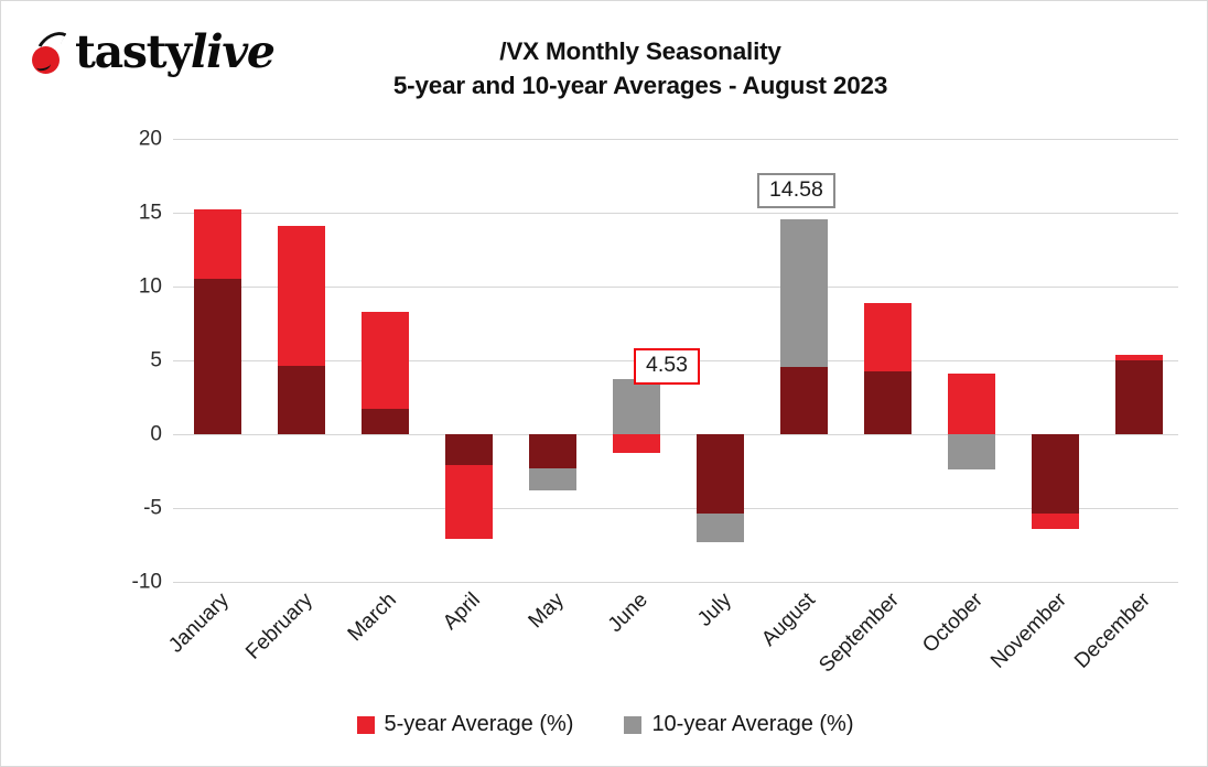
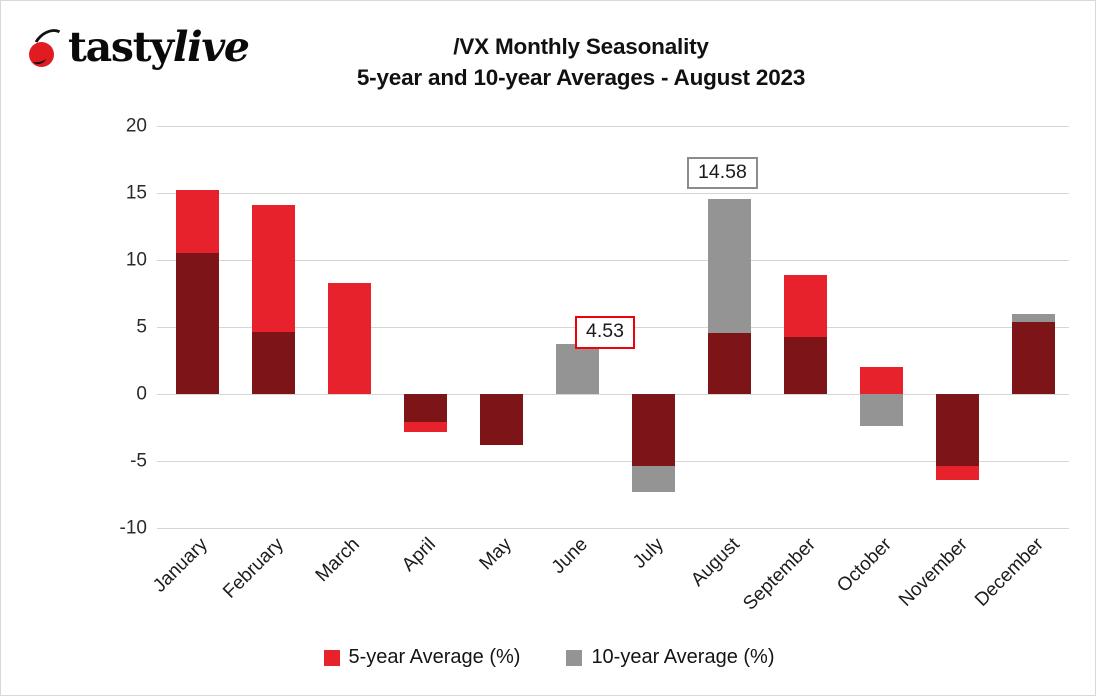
10-year Average (%)/March: 1.7 -> 0.2
5-year Average (%)/April: -7.1 -> -2.8
5-year Average (%)/May: -2.3 -> -3.8
5-year Average (%)/June: -1.3 -> -0.3
5-year Average (%)/October: 4.1 -> 2.0
10-year Average (%)/December: 5.0 -> 6.0
